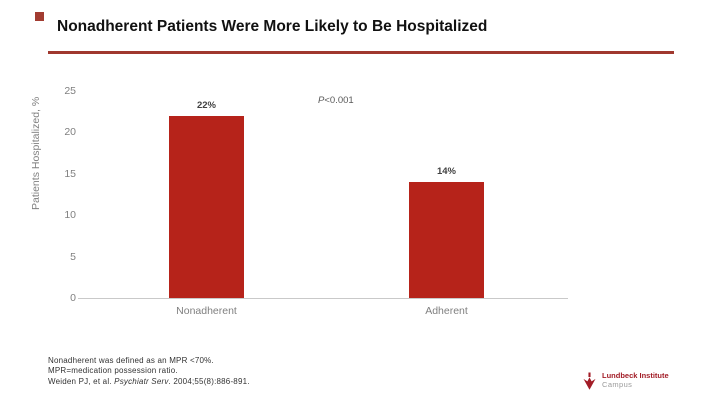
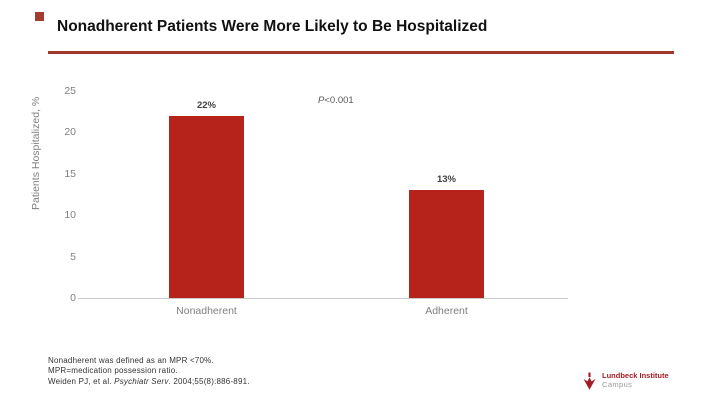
Adherent: 14% -> 13%
